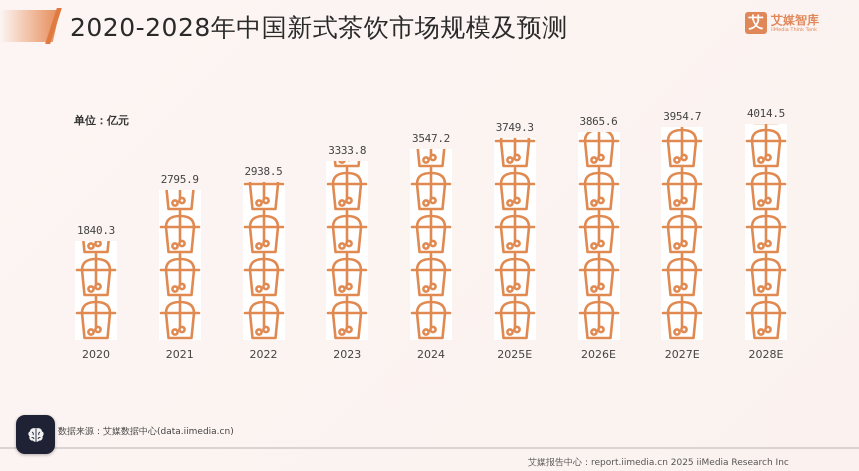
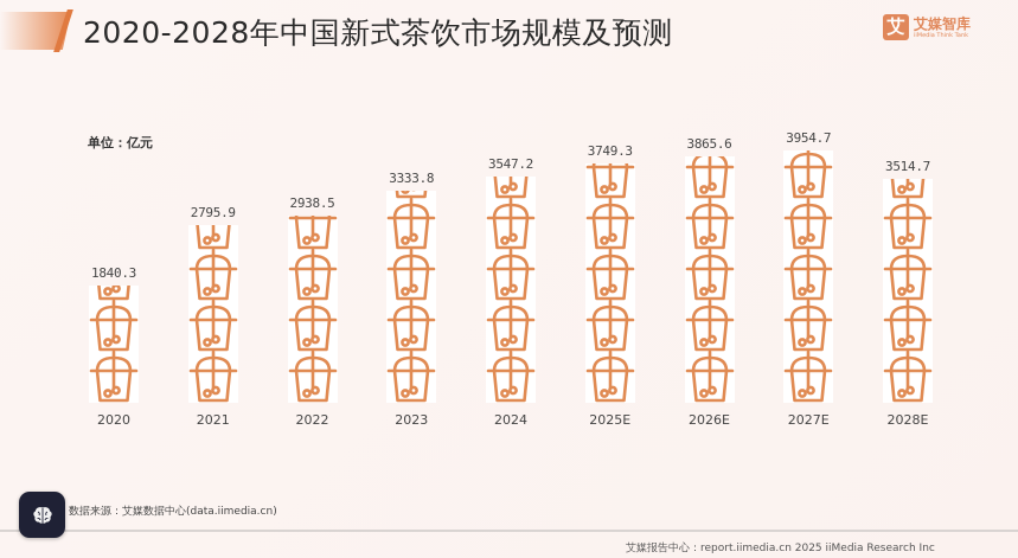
2028E: 4014.5 -> 3514.7
